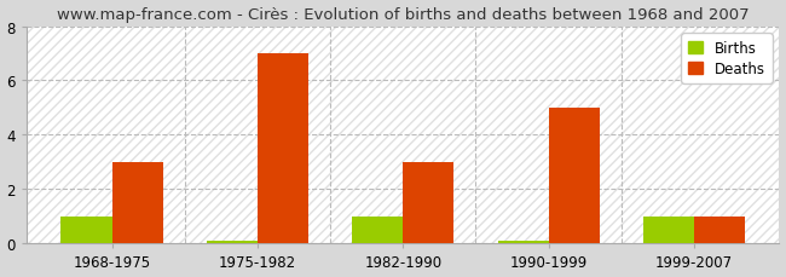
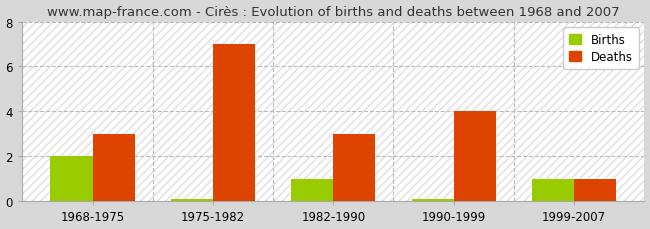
Births/1968-1975: 1.0 -> 2.0
Deaths/1990-1999: 5 -> 4
